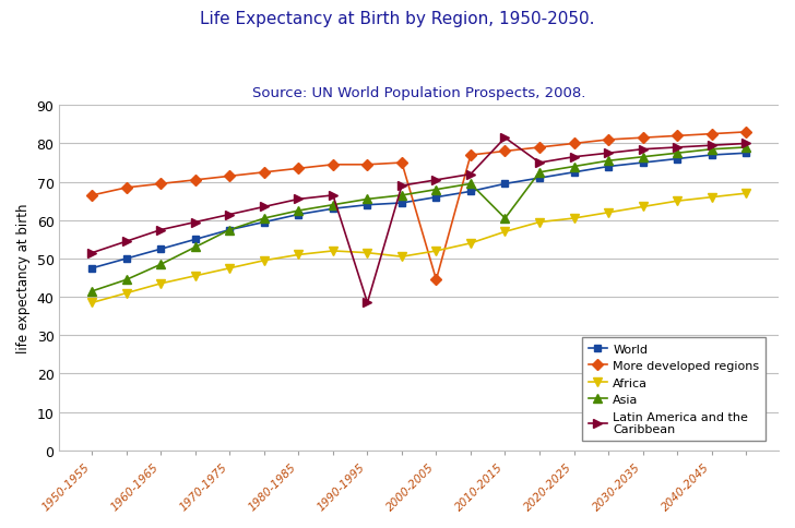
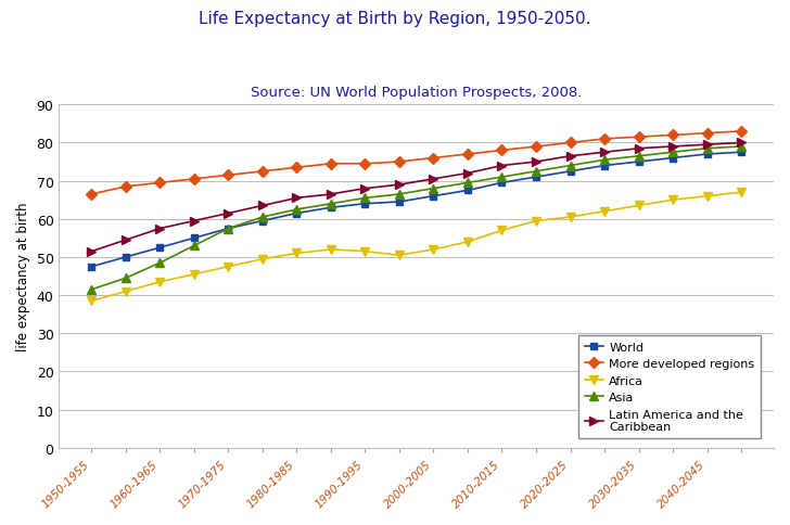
Latin America and the Caribbean/1990-1995: 38.5 -> 68.0
More developed regions/2000-2005: 44.5 -> 76.0
Asia/2010-2015: 60.5 -> 71.0
Latin America and the Caribbean/2010-2015: 81.5 -> 74.0
